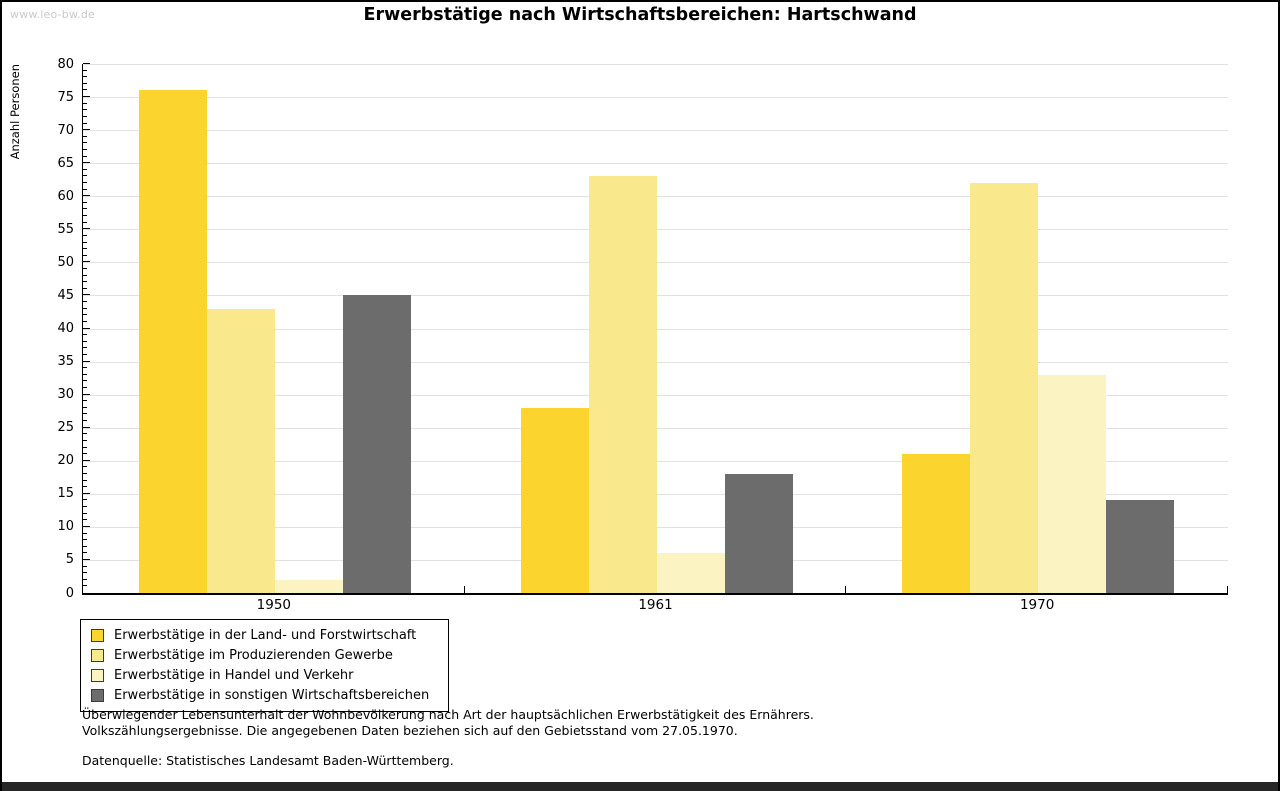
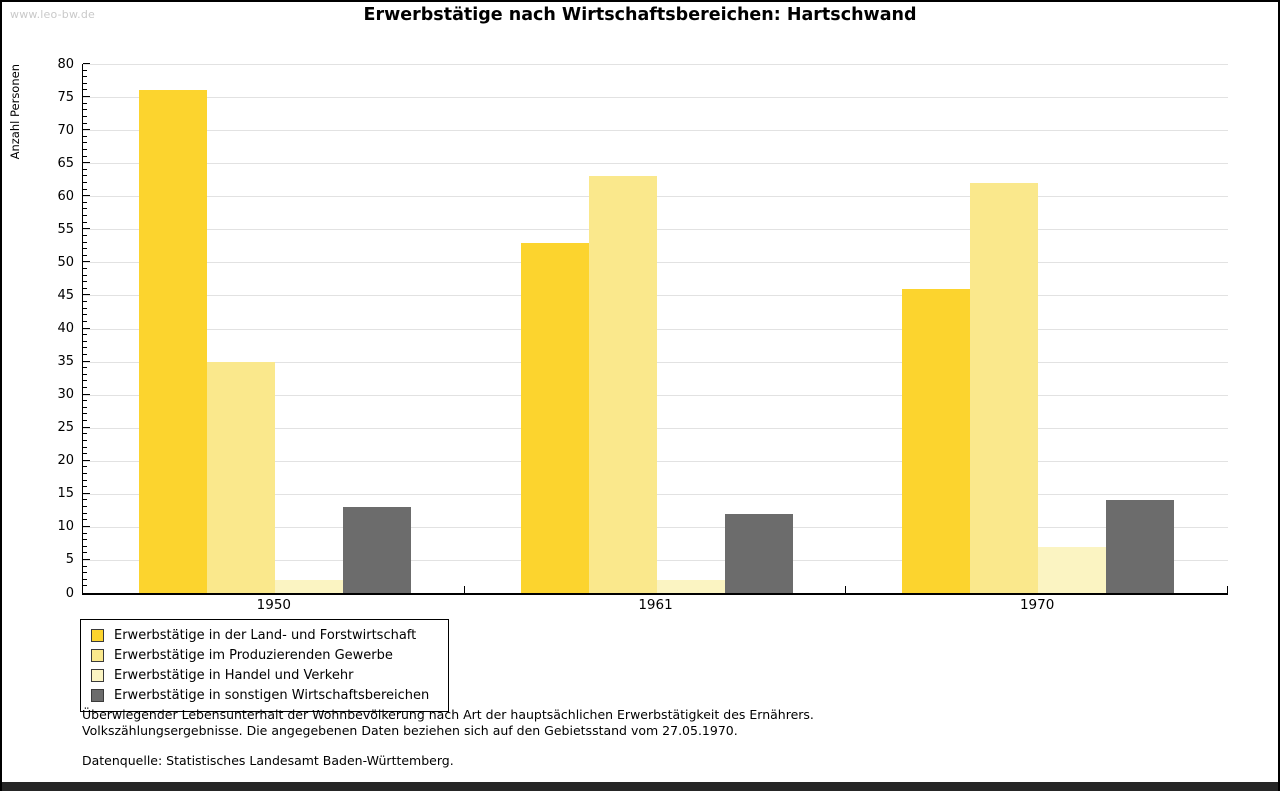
Erwerbstätige im Produzierenden Gewerbe/1950: 43 -> 35
Erwerbstätige in sonstigen Wirtschaftsbereichen/1950: 45 -> 13
Erwerbstätige in der Land- und Forstwirtschaft/1961: 28 -> 53
Erwerbstätige in Handel und Verkehr/1961: 6 -> 2
Erwerbstätige in sonstigen Wirtschaftsbereichen/1961: 18 -> 12
Erwerbstätige in der Land- und Forstwirtschaft/1970: 21 -> 46
Erwerbstätige in Handel und Verkehr/1970: 33 -> 7
